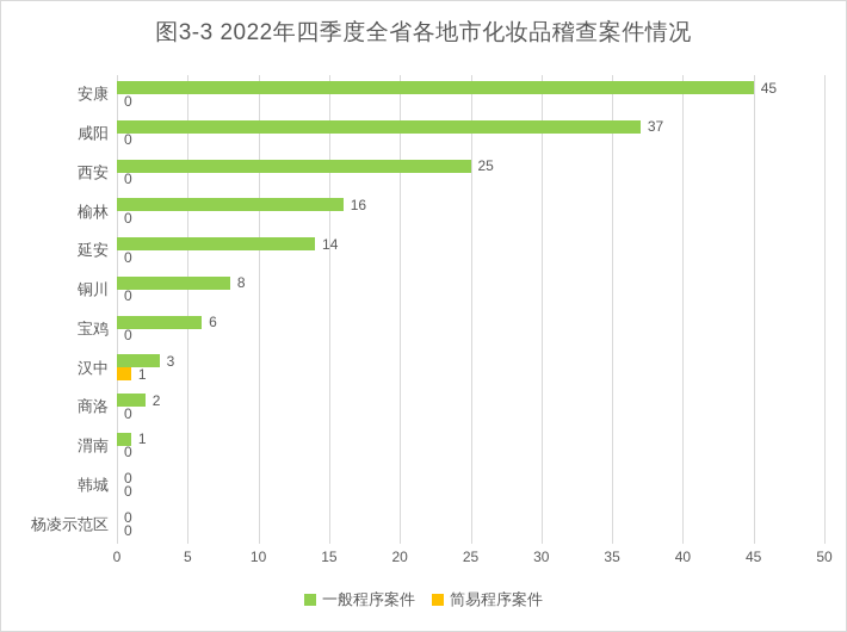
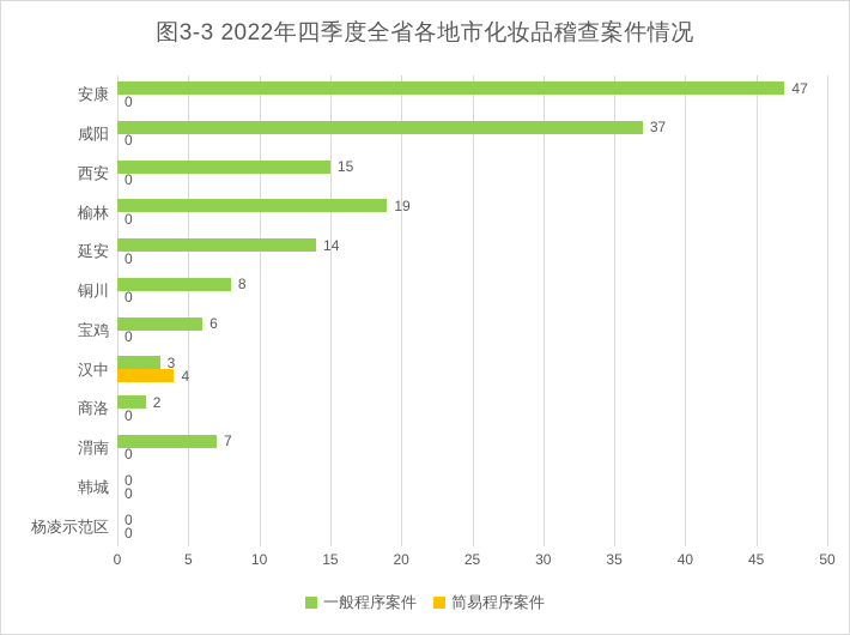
一般程序案件/安康: 45 -> 47
一般程序案件/西安: 25 -> 15
一般程序案件/榆林: 16 -> 19
简易程序案件/汉中: 1 -> 4
一般程序案件/渭南: 1 -> 7
